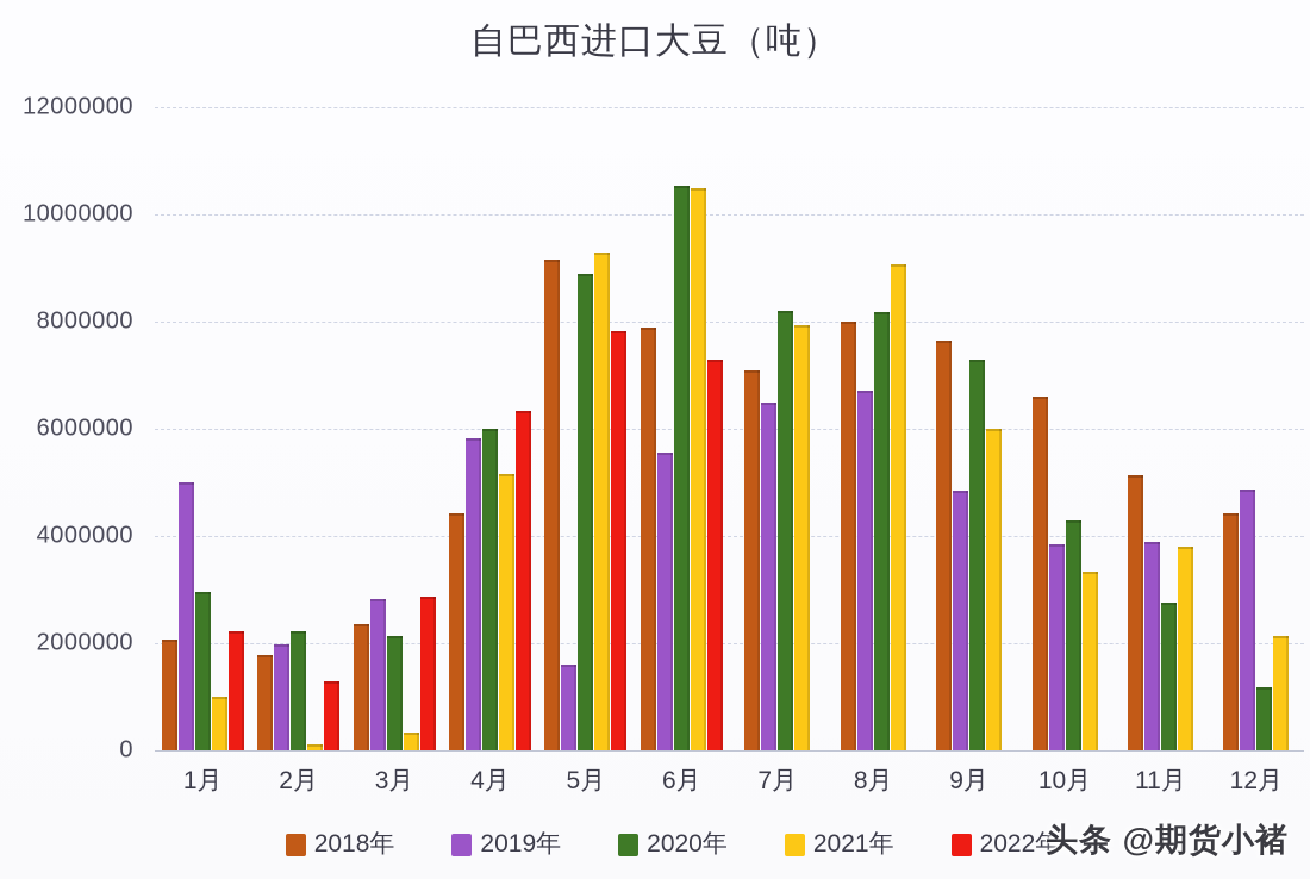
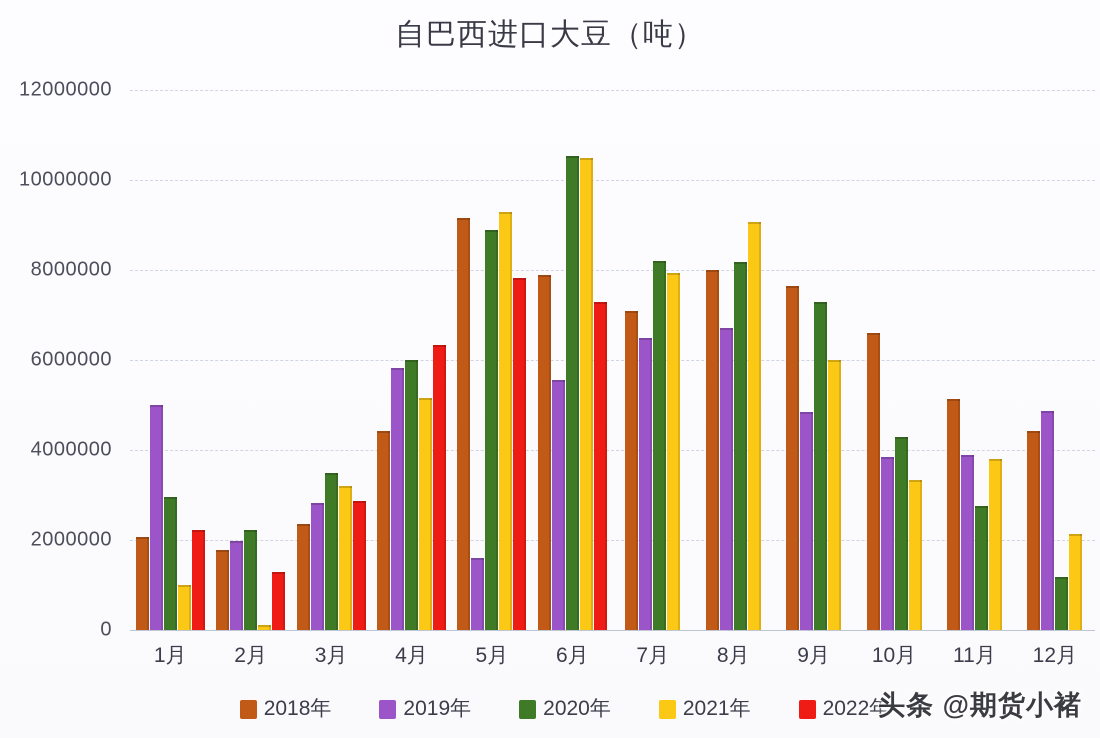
2020年/3月: 2100000 -> 3500000
2021年/3月: 300000 -> 3200000
